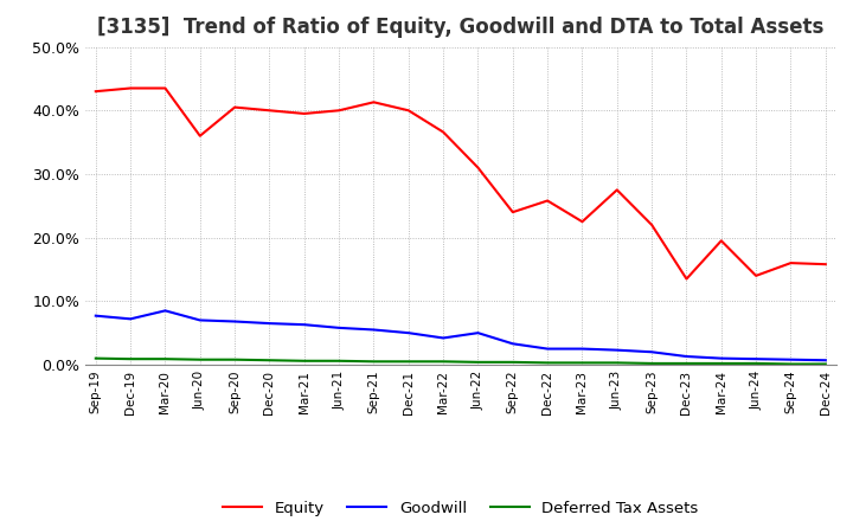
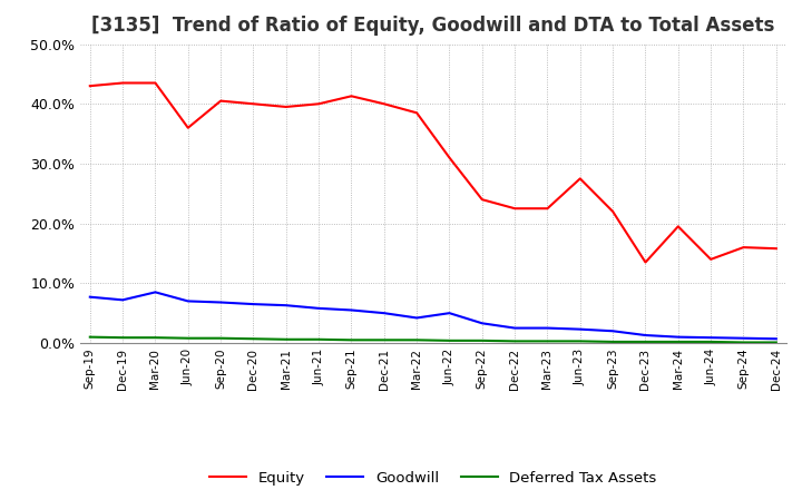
Equity/Mar-22: 36.6% -> 38.5%
Equity/Dec-22: 25.8% -> 22.5%
